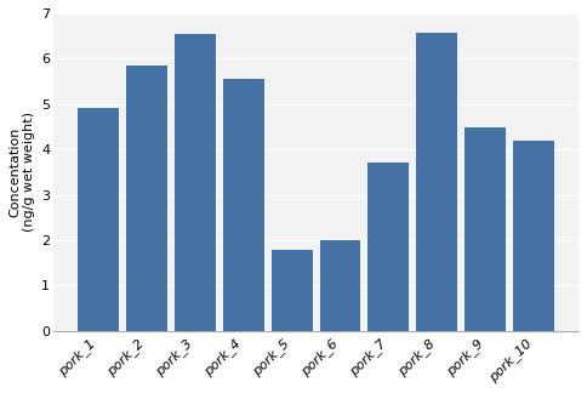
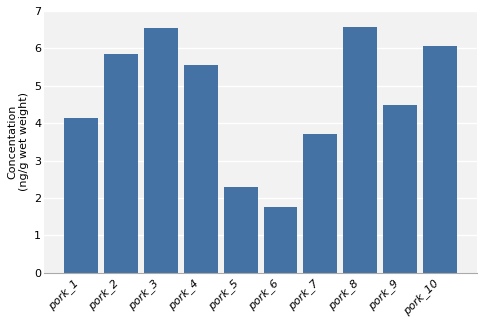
pork_1: 4.90 -> 4.15
pork_5: 1.78 -> 2.30
pork_6: 2.00 -> 1.75
pork_10: 4.18 -> 6.05
